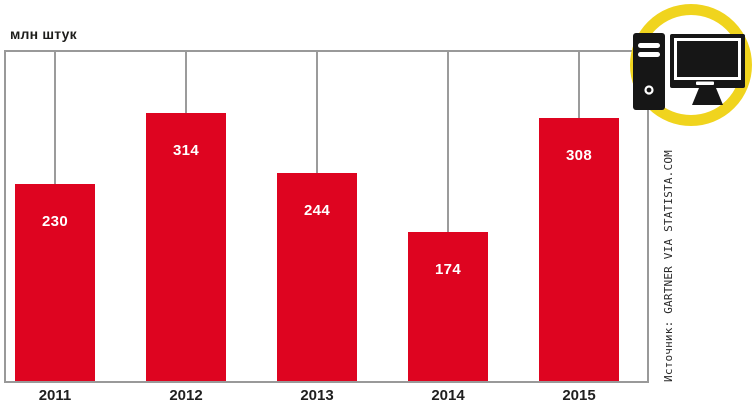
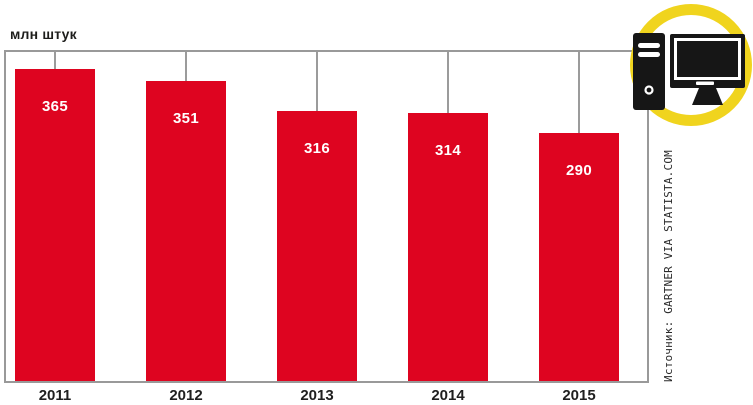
2011: 230 -> 365
2012: 314 -> 351
2013: 244 -> 316
2014: 174 -> 314
2015: 308 -> 290
